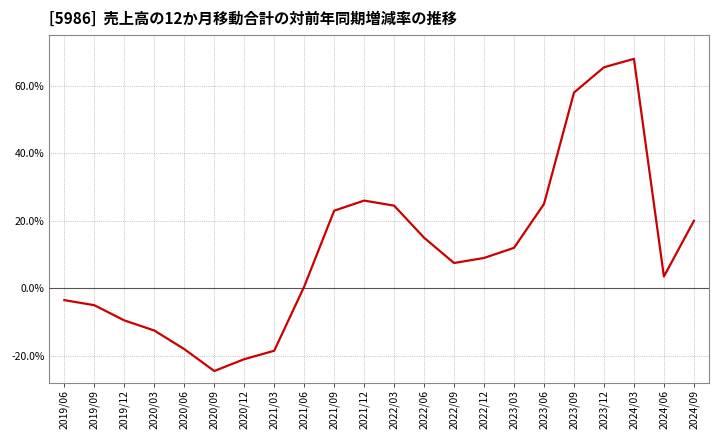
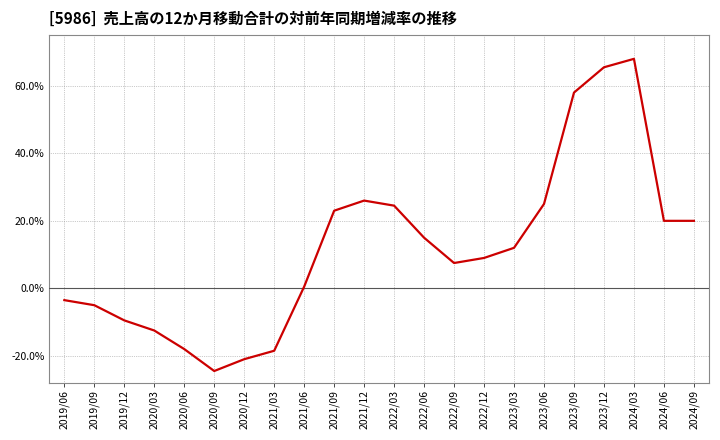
2024/06: 3.5% -> 20.0%
